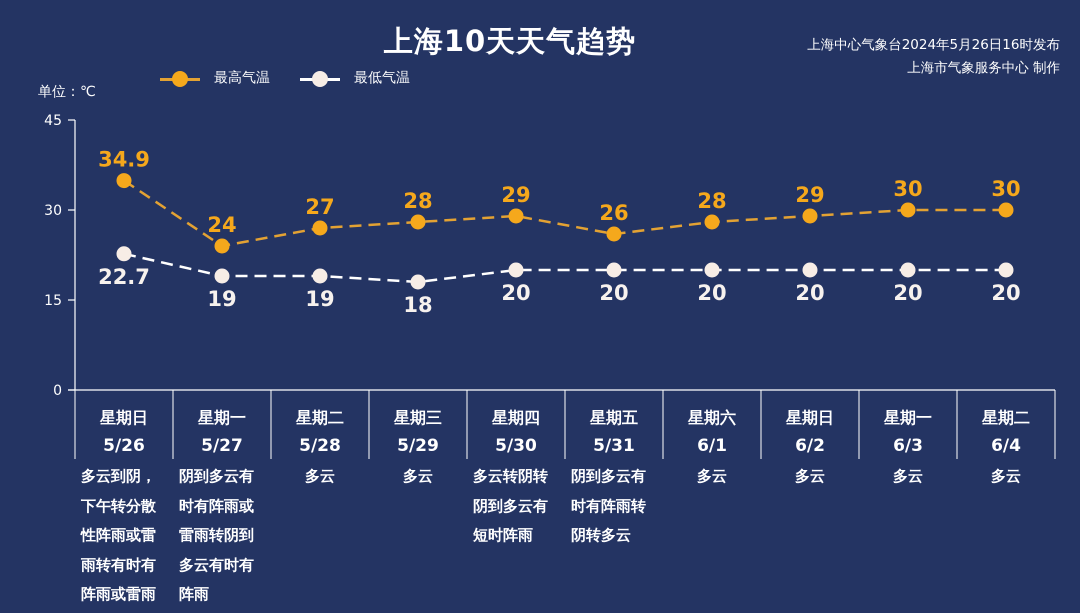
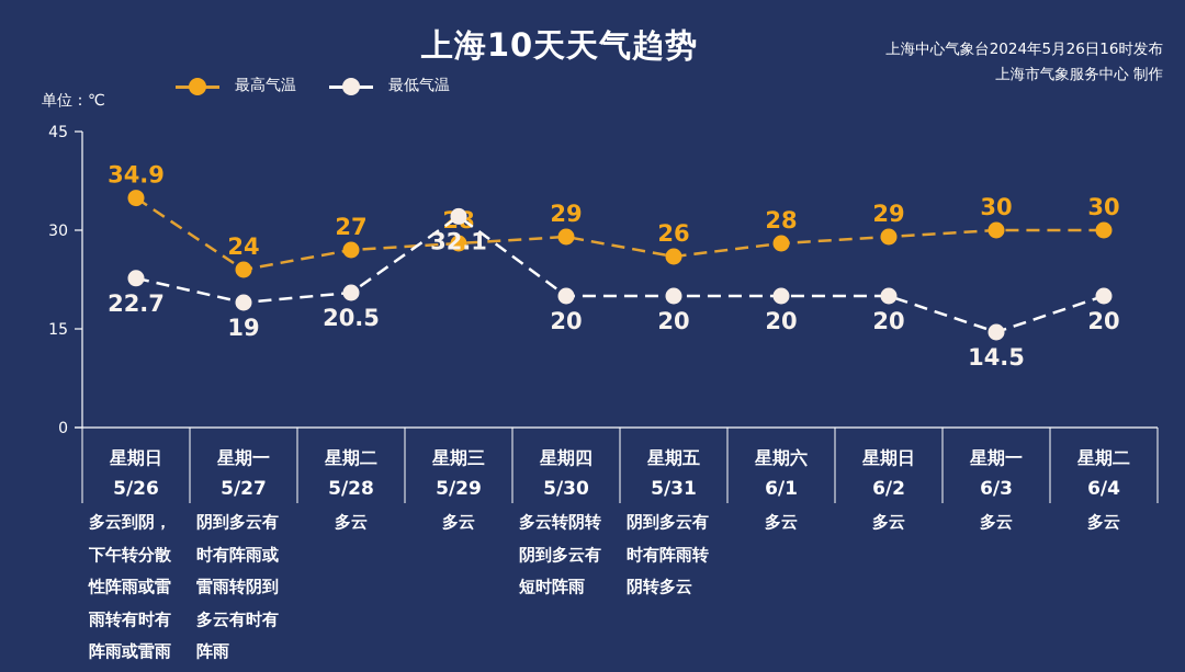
最低气温/星期二 5/28: 19 -> 20.5
最低气温/星期三 5/29: 18 -> 32.1
最低气温/星期一 6/3: 20 -> 14.5
